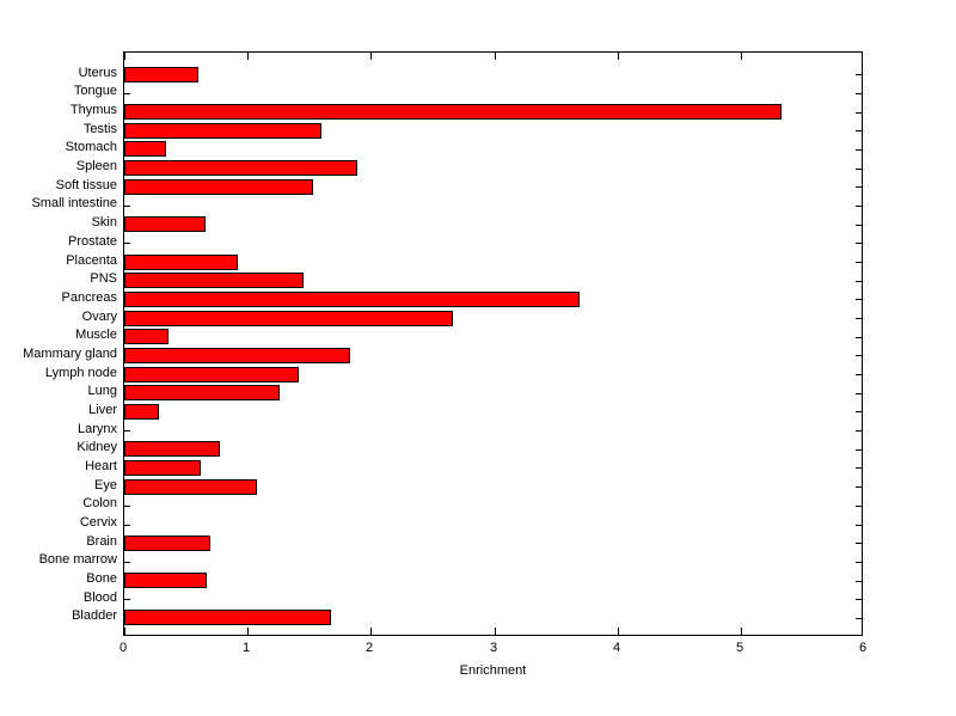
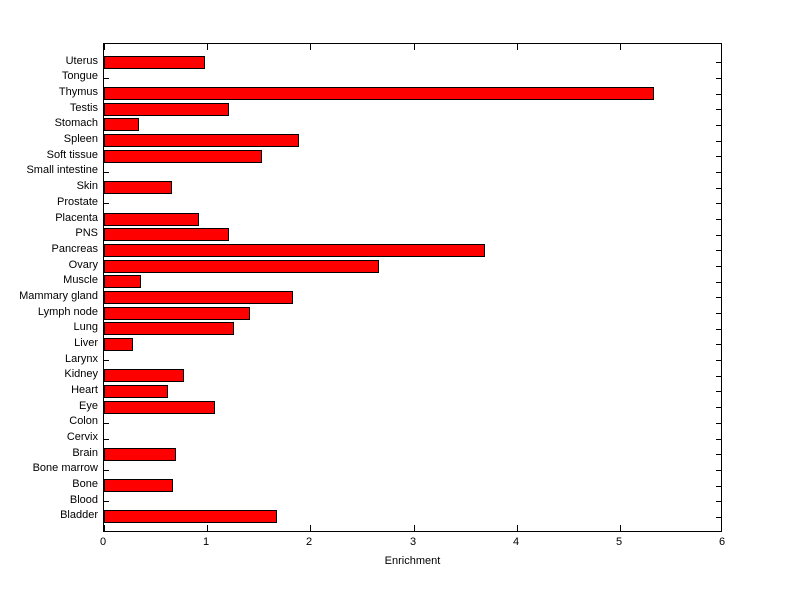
Uterus: 0.60 -> 0.98
Testis: 1.60 -> 1.21
PNS: 1.45 -> 1.21
